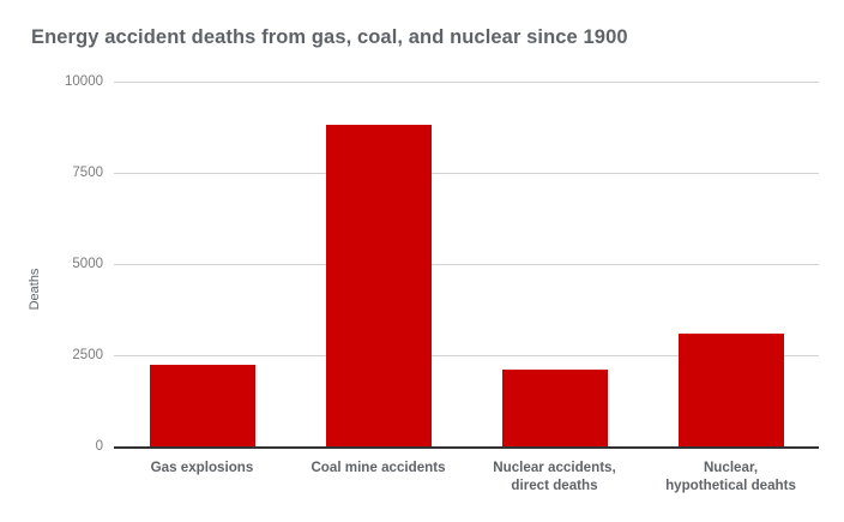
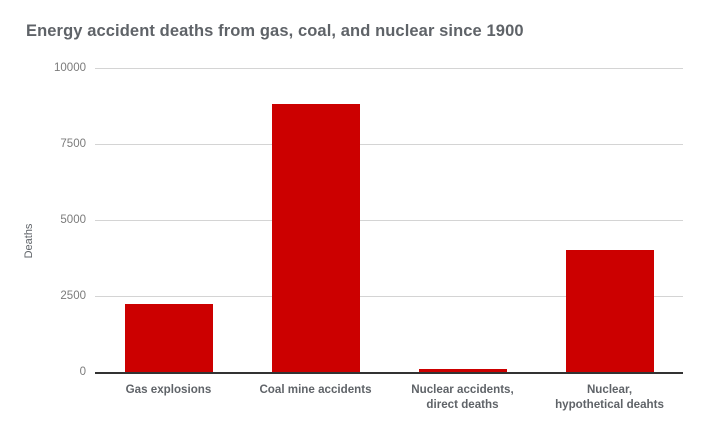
Nuclear accidents, direct deaths: 2100 -> 100
Nuclear, hypothetical deahts: 3100 -> 4000
